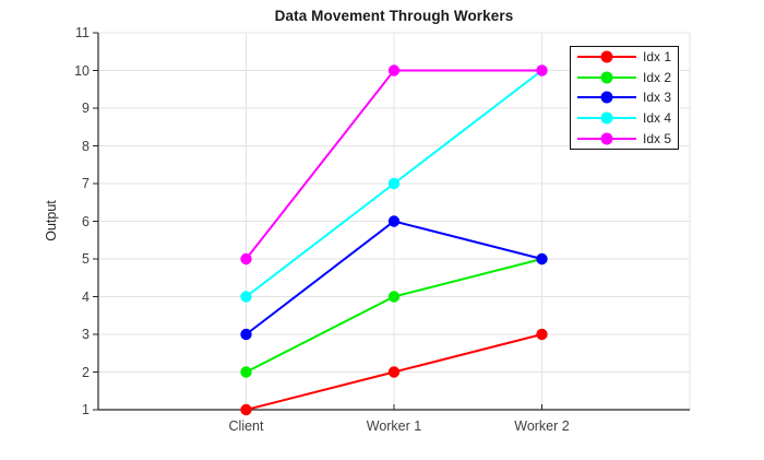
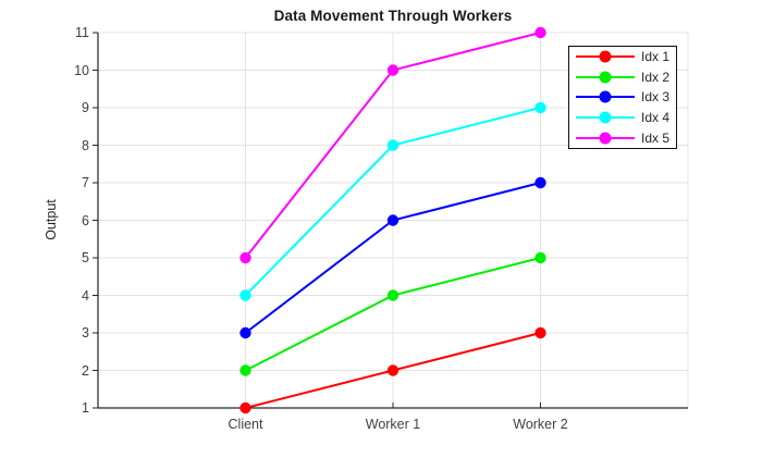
Idx 4/Worker 1: 7 -> 8
Idx 3/Worker 2: 5 -> 7
Idx 4/Worker 2: 10 -> 9
Idx 5/Worker 2: 10 -> 11
